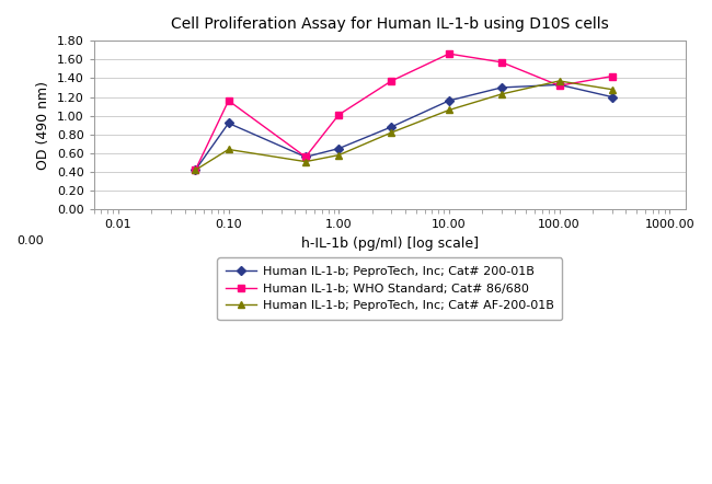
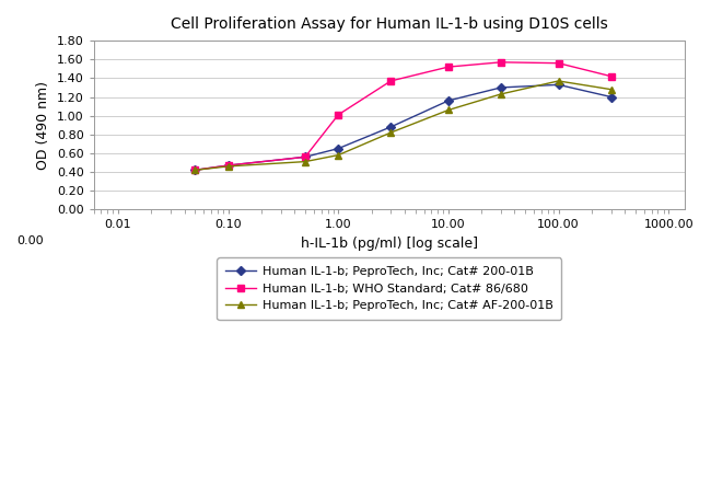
Human IL-1-b; PeproTech, Inc; Cat# 200-01B/0.10: 0.92 -> 0.47
Human IL-1-b; WHO Standard; Cat# 86/680/0.10: 1.16 -> 0.47
Human IL-1-b; PeproTech, Inc; Cat# AF-200-01B/0.10: 0.64 -> 0.46
Human IL-1-b; WHO Standard; Cat# 86/680/10.00: 1.66 -> 1.52
Human IL-1-b; WHO Standard; Cat# 86/680/100.00: 1.32 -> 1.56
